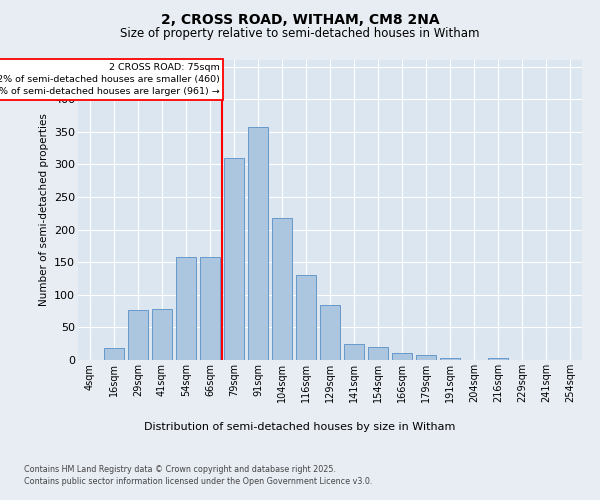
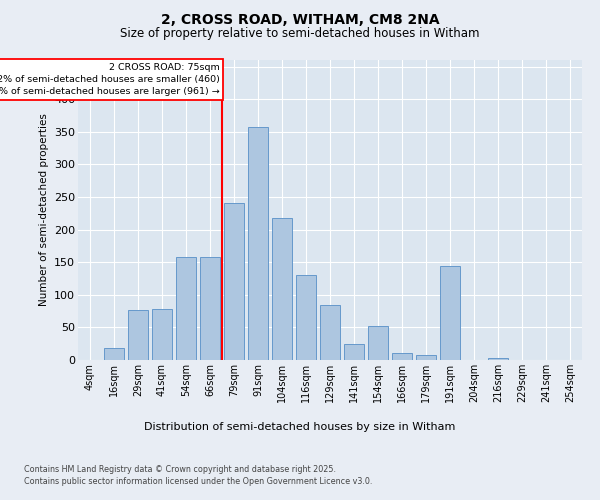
79sqm: 310 -> 240
154sqm: 20 -> 52
191sqm: 3 -> 144
